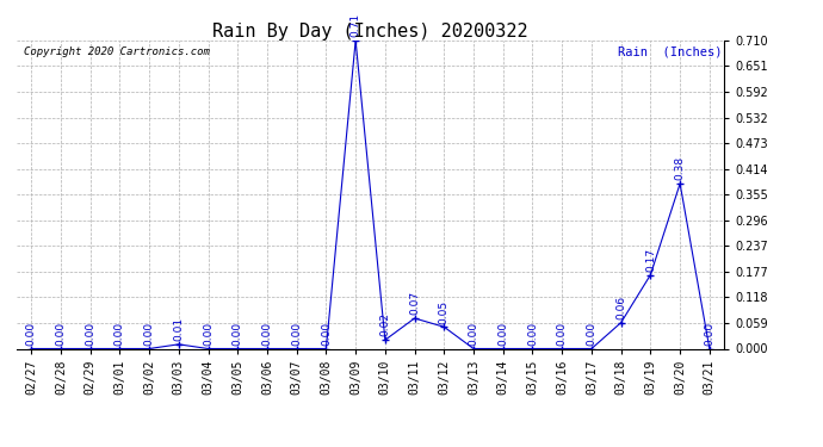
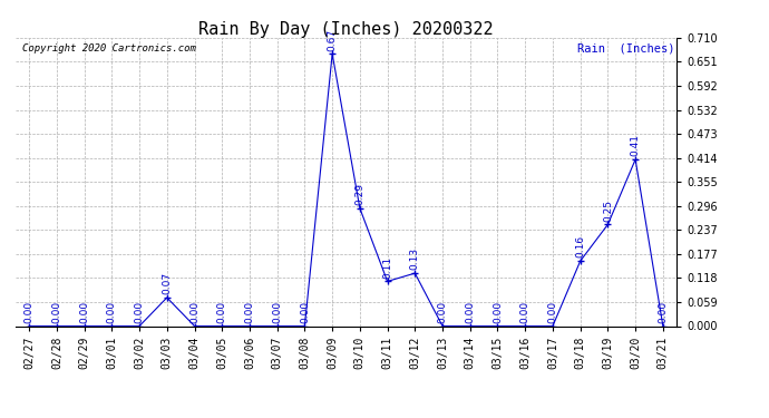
03/03: 0.01 -> 0.07
03/09: 0.71 -> 0.67
03/10: 0.02 -> 0.29
03/11: 0.07 -> 0.11
03/12: 0.05 -> 0.13
03/18: 0.06 -> 0.16
03/19: 0.17 -> 0.25
03/20: 0.38 -> 0.41
